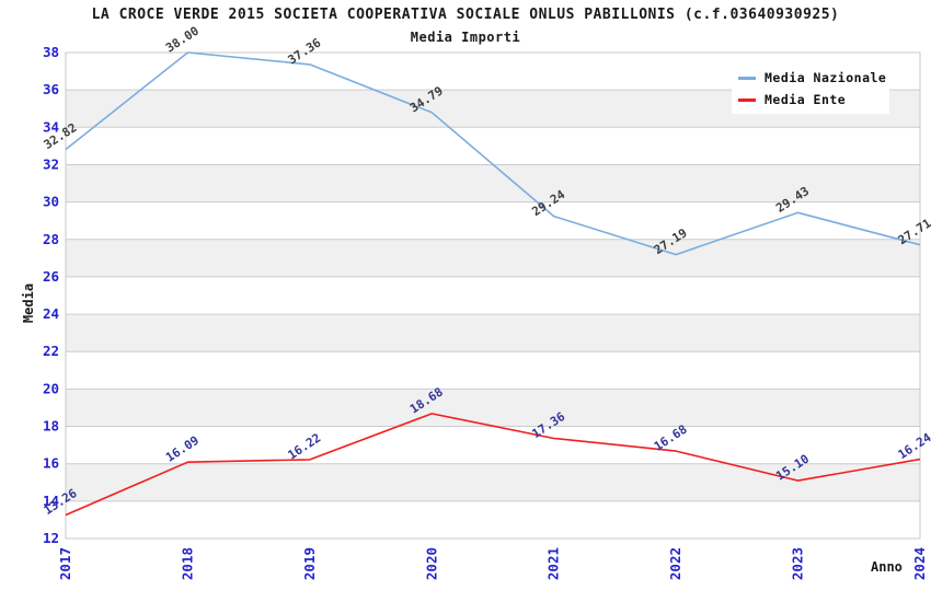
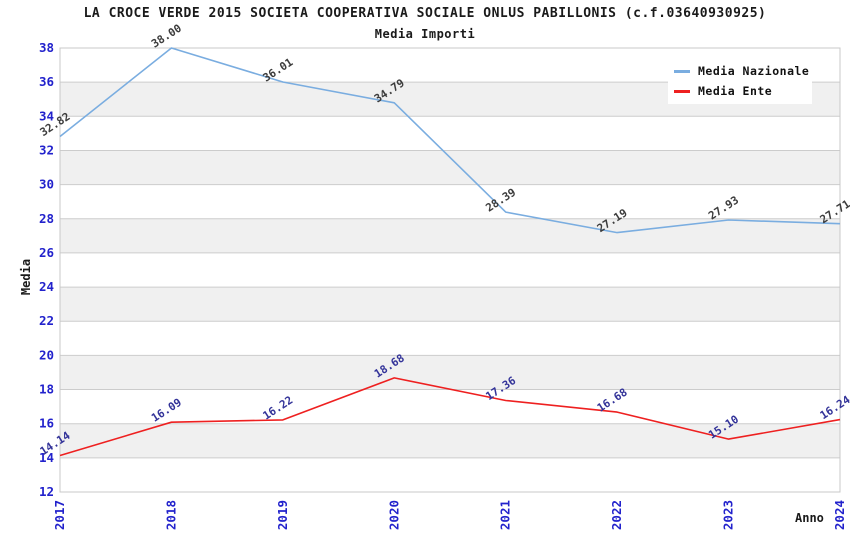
Media Ente/2017: 13.26 -> 14.14
Media Nazionale/2019: 37.36 -> 36.01
Media Nazionale/2021: 29.24 -> 28.39
Media Nazionale/2023: 29.43 -> 27.93
